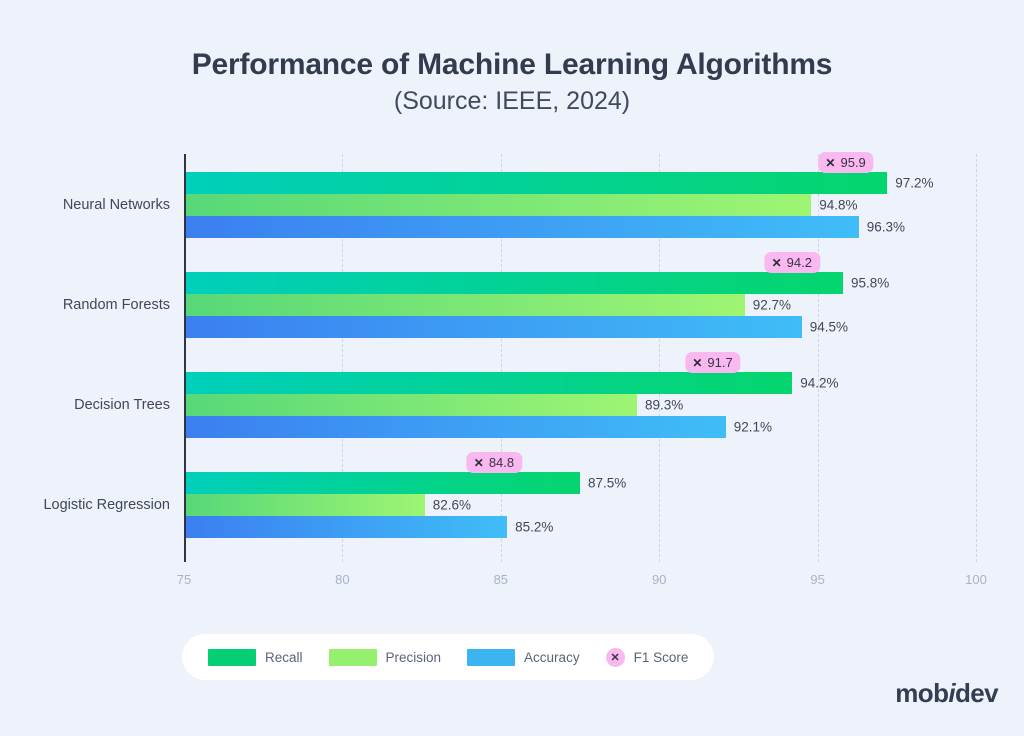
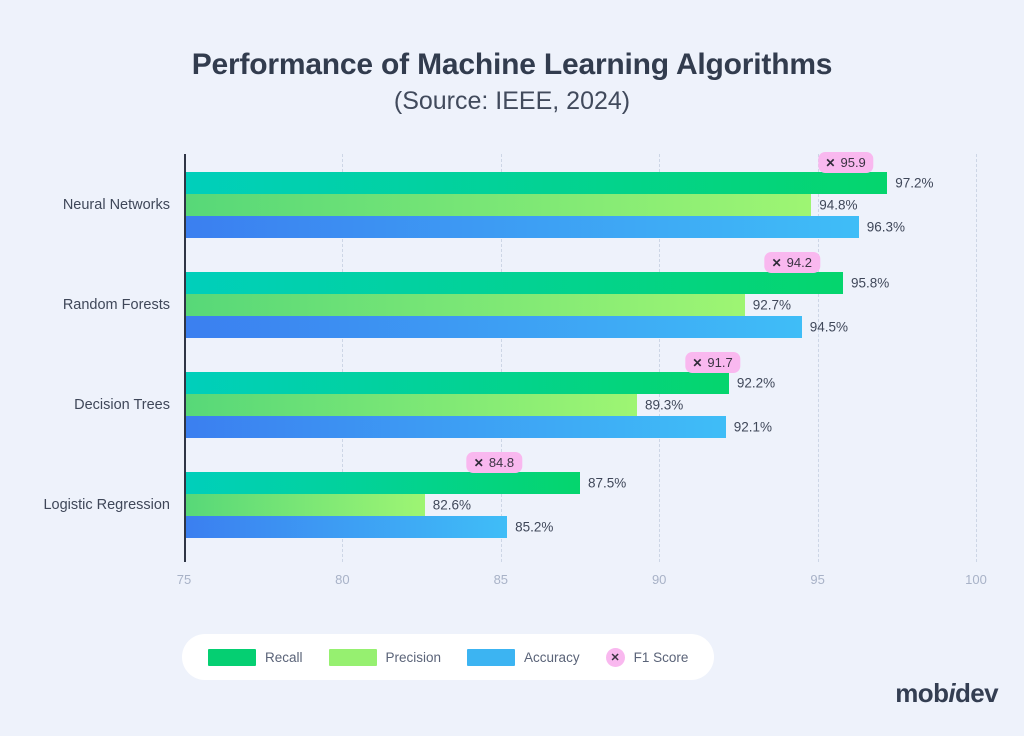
Recall/Decision Trees: 94.2% -> 92.2%
